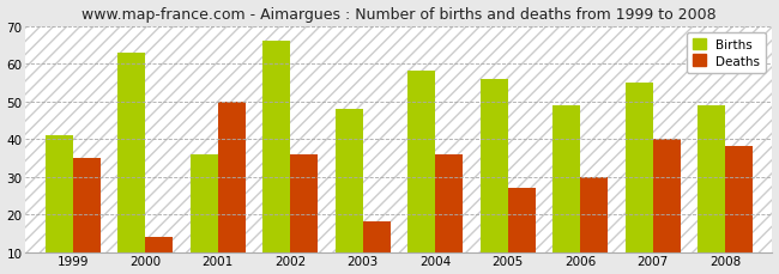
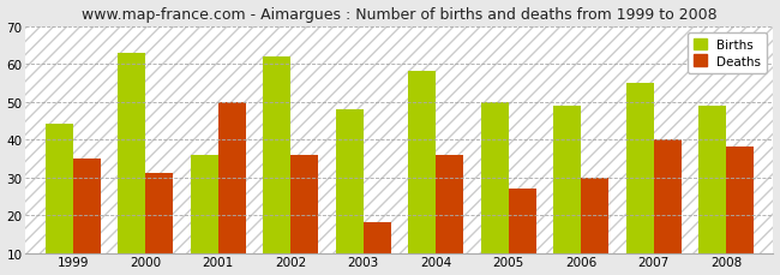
Births/1999: 41 -> 44
Deaths/2000: 14 -> 31
Births/2002: 66 -> 62
Births/2005: 56 -> 50
